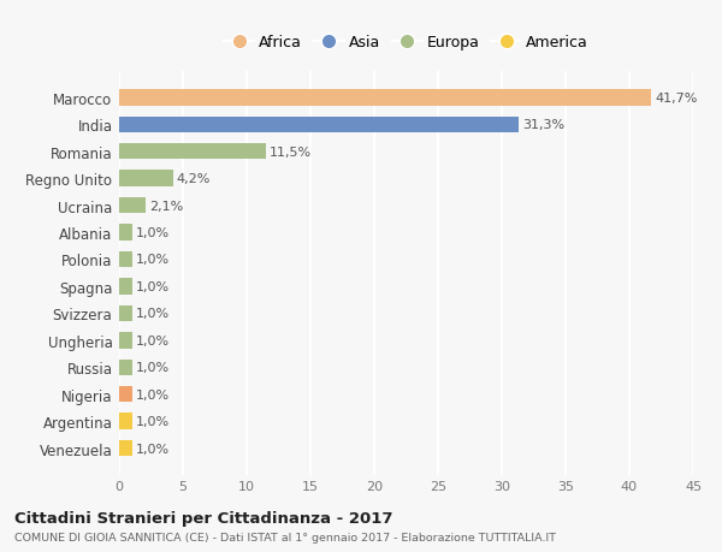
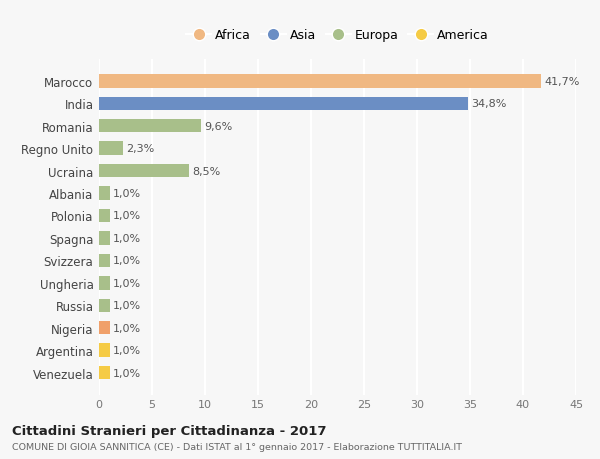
India: 31,3% -> 34,8%
Romania: 11,5% -> 9,6%
Regno Unito: 4,2% -> 2,3%
Ucraina: 2,1% -> 8,5%
